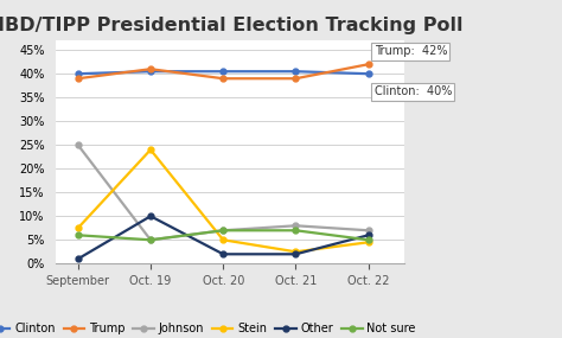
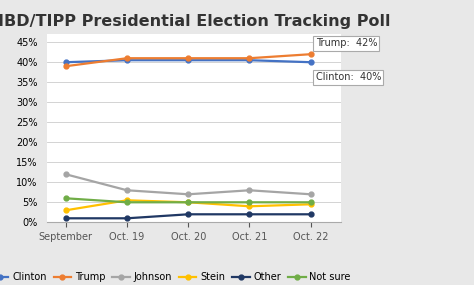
Johnson/September: 25% -> 12%
Stein/September: 7.5% -> 3.0%
Johnson/Oct. 19: 5% -> 8%
Stein/Oct. 19: 24.0% -> 5.5%
Other/Oct. 19: 10% -> 1%
Trump/Oct. 20: 39% -> 41%
Not sure/Oct. 20: 7% -> 5%
Trump/Oct. 21: 39% -> 41%
Stein/Oct. 21: 2.5% -> 4.0%
Not sure/Oct. 21: 7% -> 5%
Other/Oct. 22: 6% -> 2%
